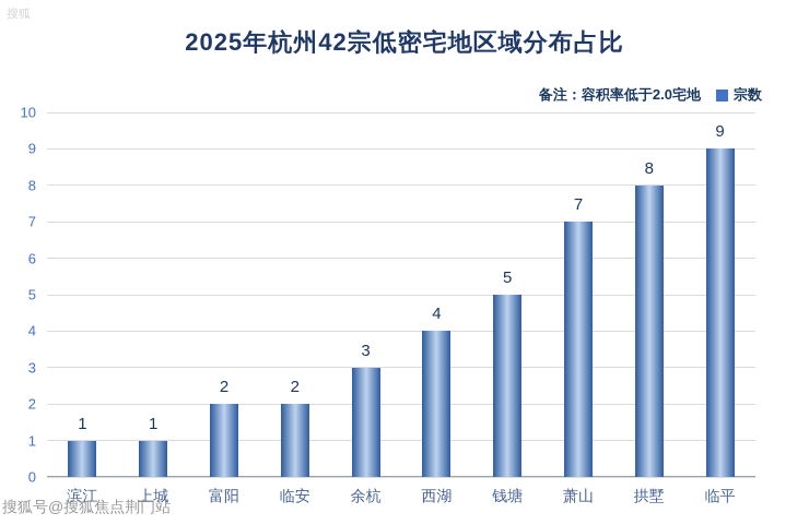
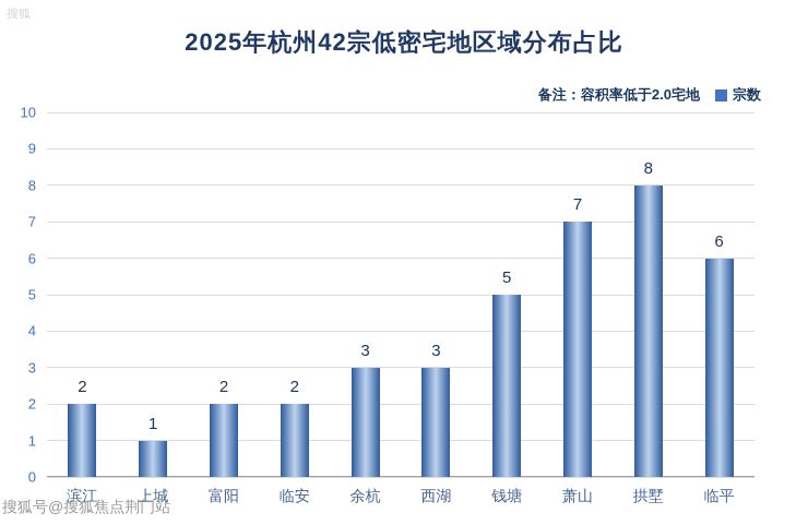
滨江: 1 -> 2
西湖: 4 -> 3
临平: 9 -> 6
